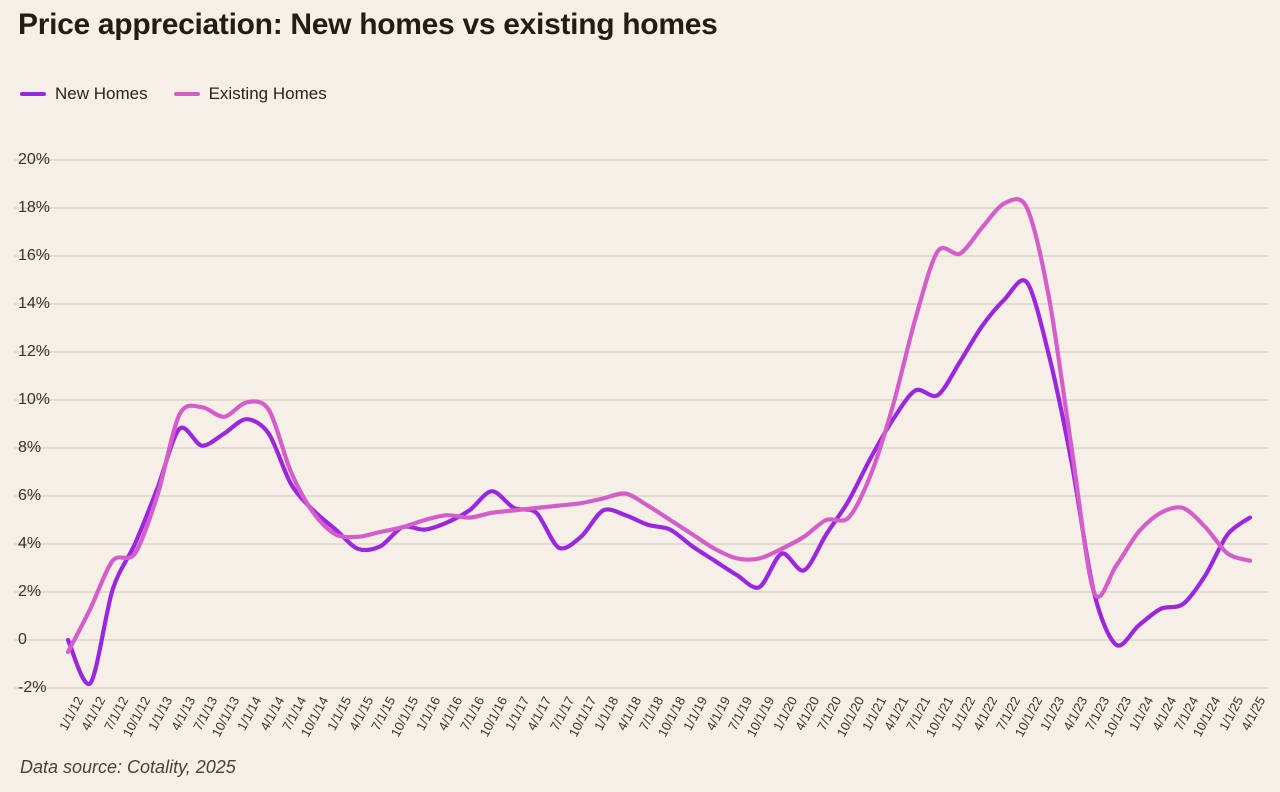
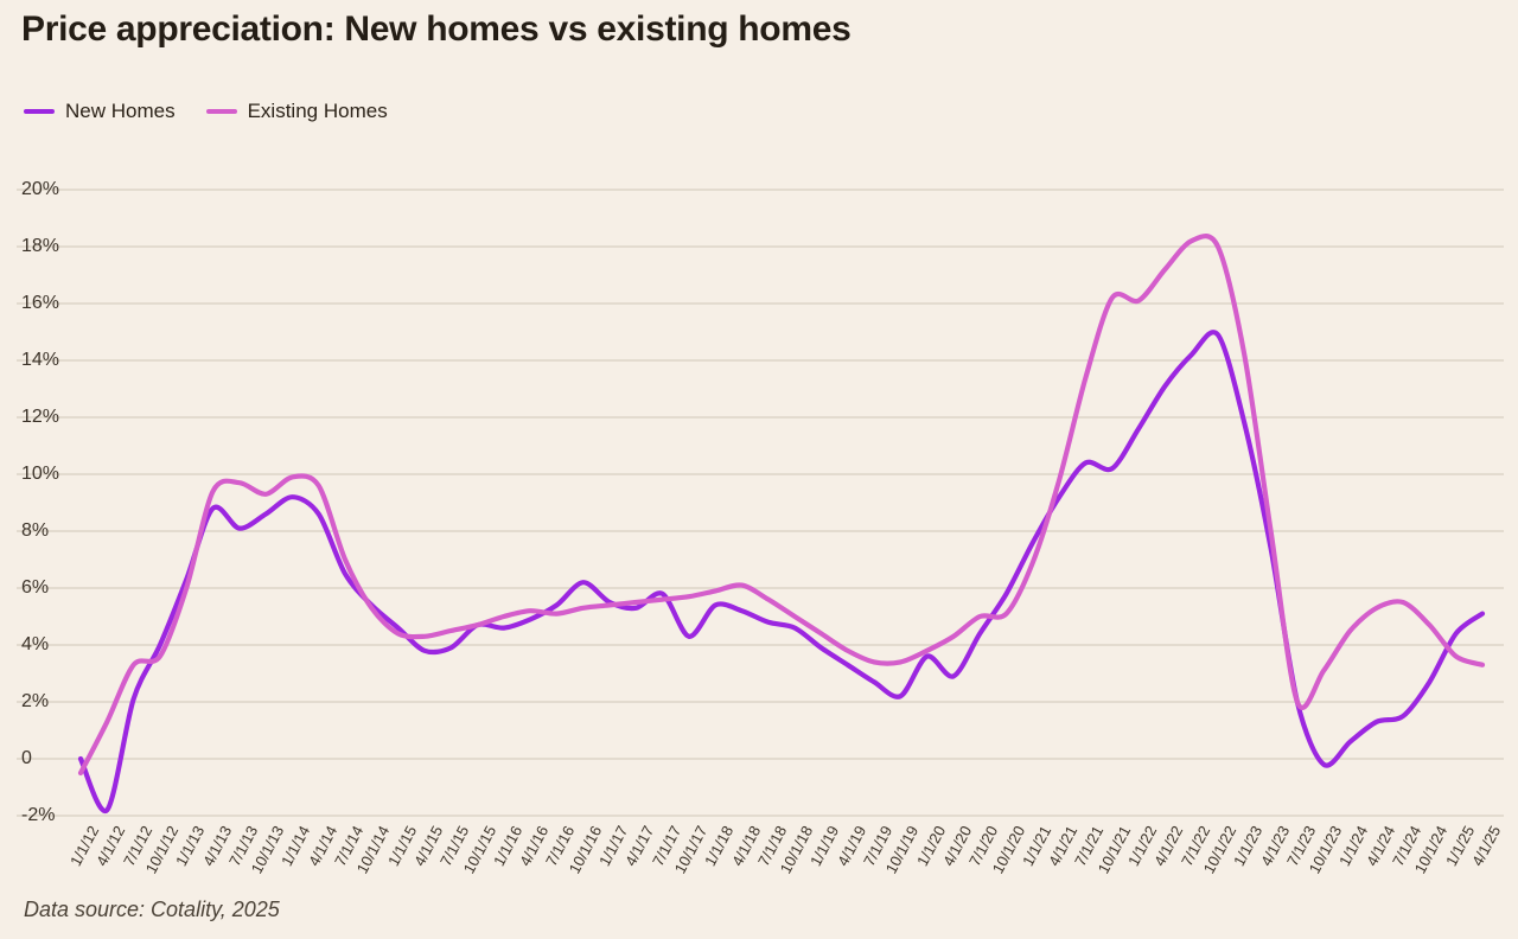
New Homes/7/1/17: 3.9% -> 5.8%
